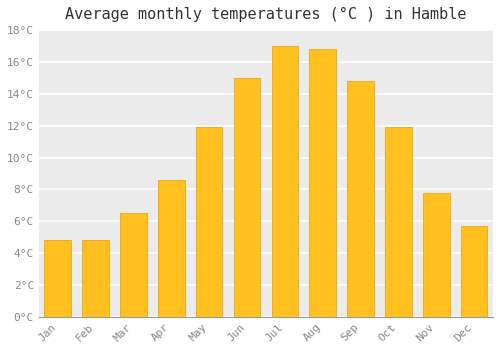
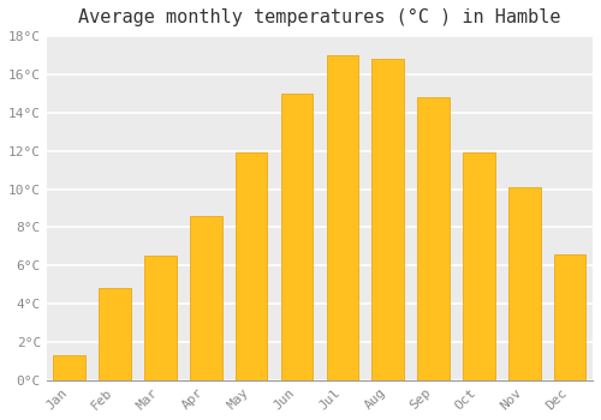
Jan: 4.8°C -> 1.3°C
Nov: 7.8°C -> 10.1°C
Dec: 5.7°C -> 6.6°C
